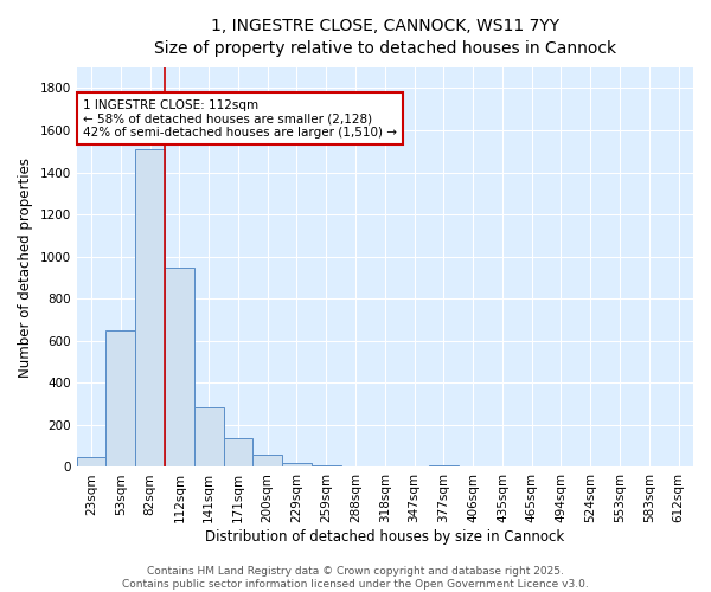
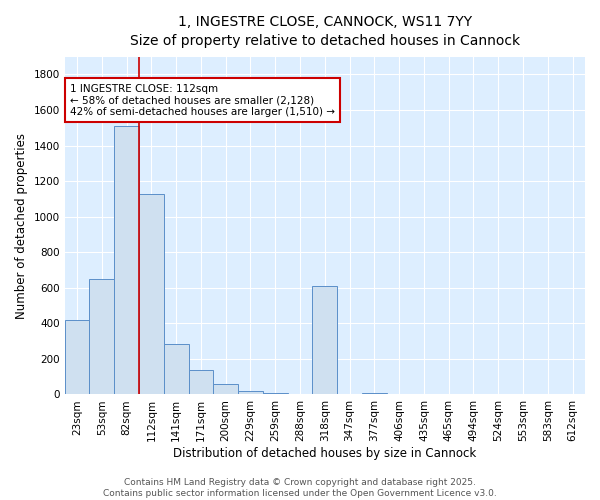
23sqm: 40 -> 420
112sqm: 950 -> 1130
318sqm: 0 -> 610
